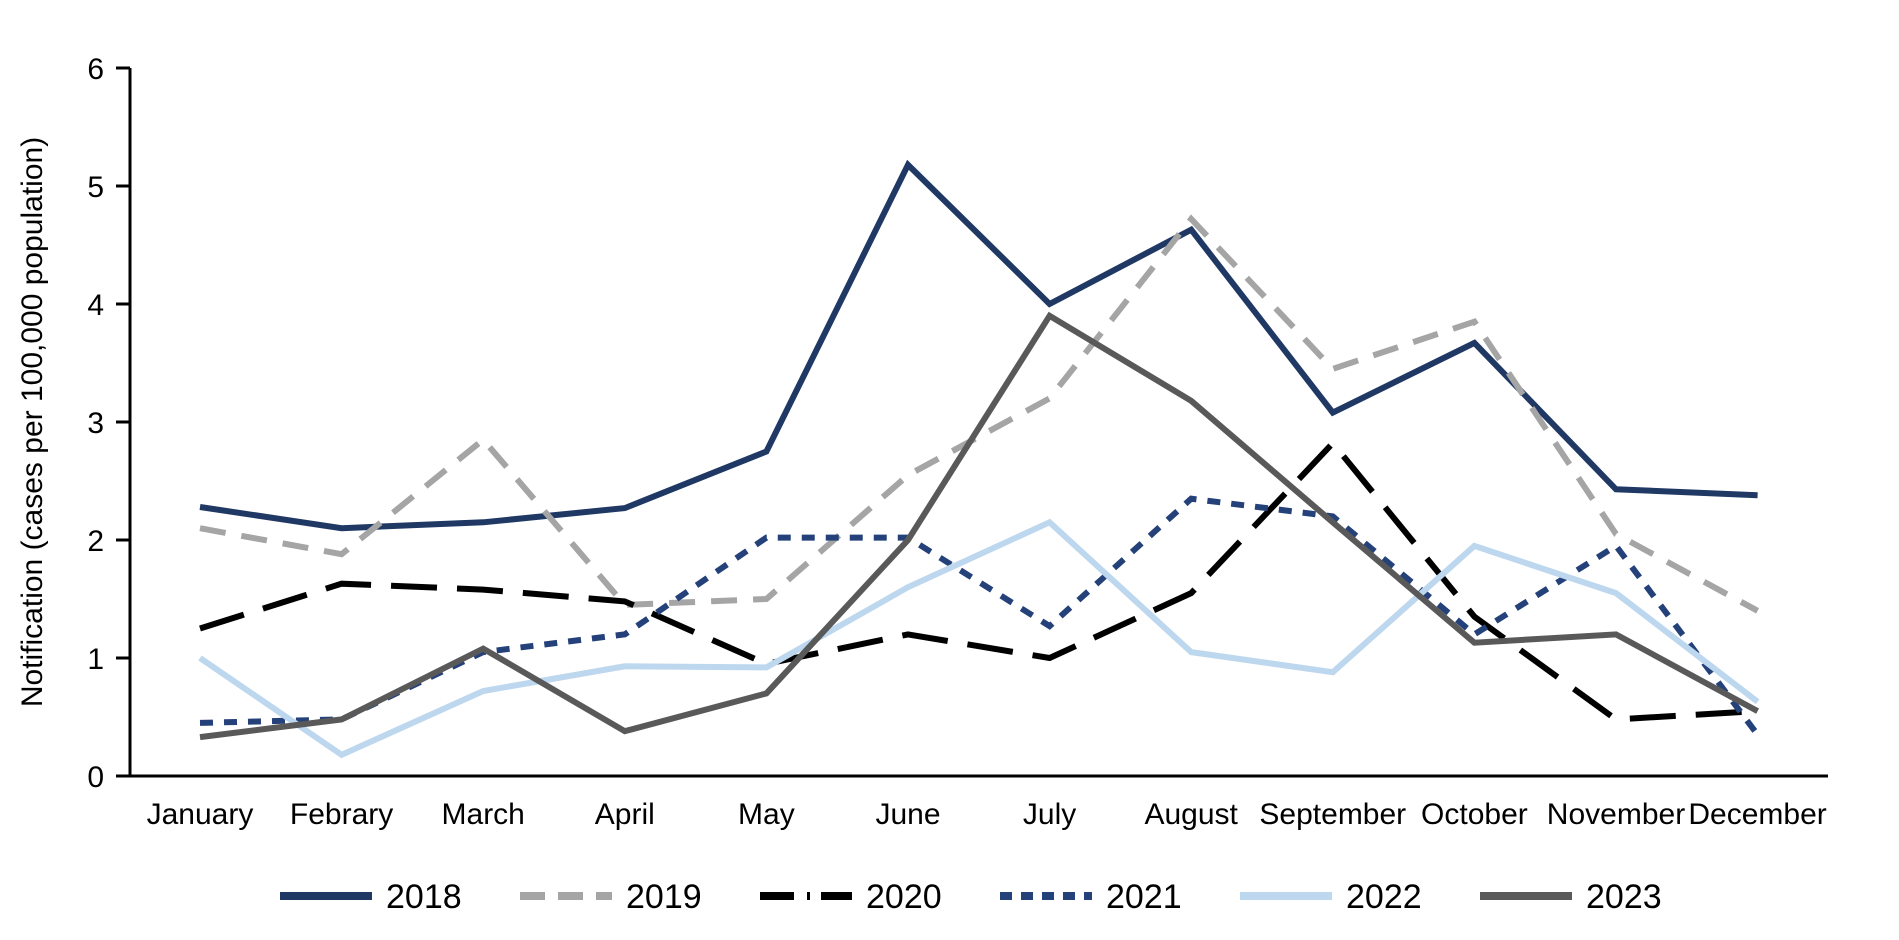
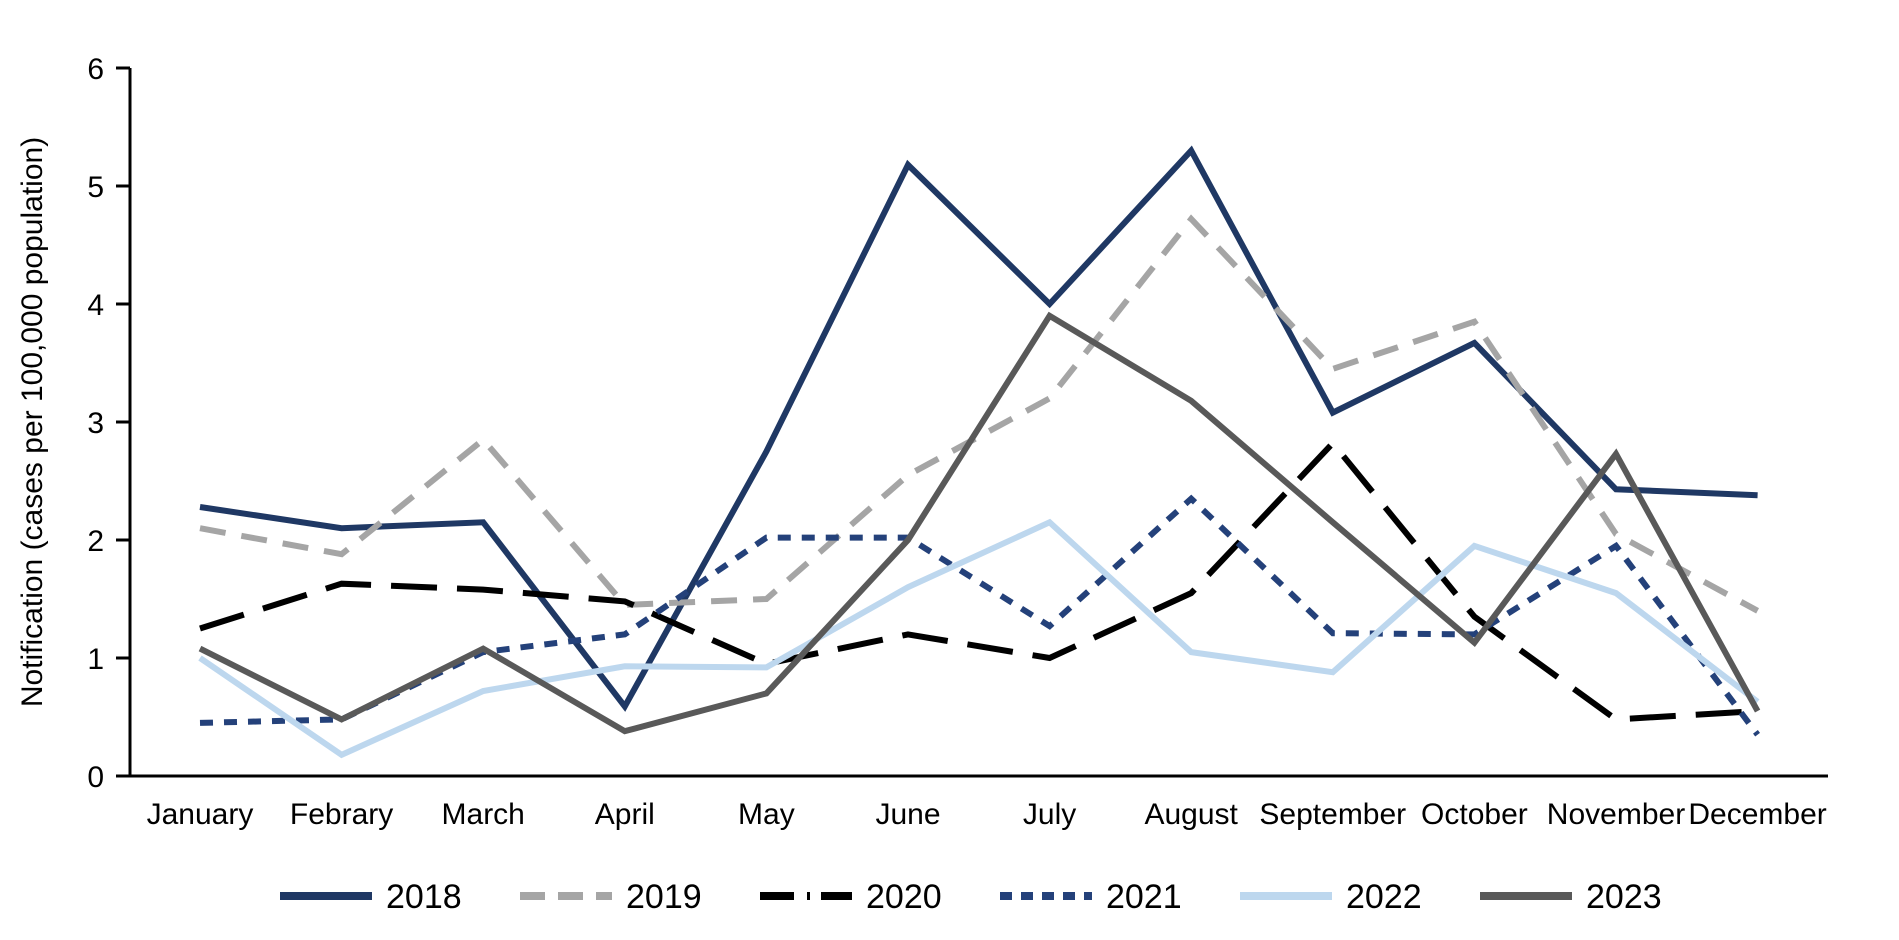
2023/January: 0.33 -> 1.08
2018/April: 2.27 -> 0.59
2018/August: 4.63 -> 5.30
2021/September: 2.20 -> 1.21
2023/November: 1.20 -> 2.73
